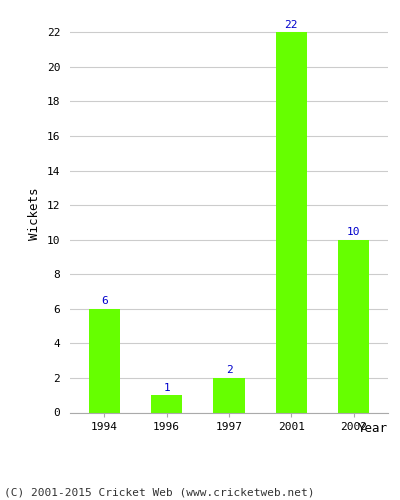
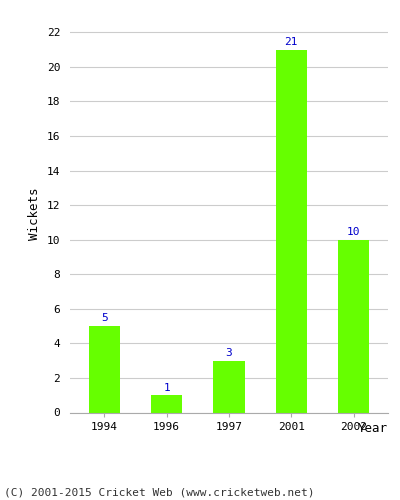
1994: 6 -> 5
1997: 2 -> 3
2001: 22 -> 21
